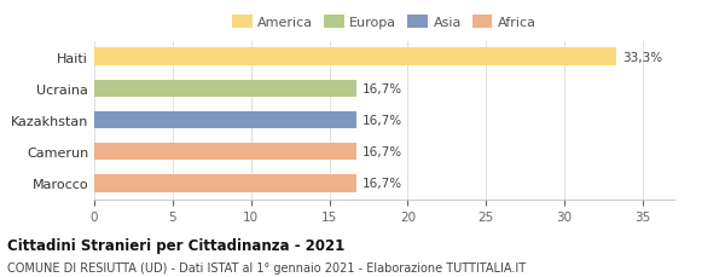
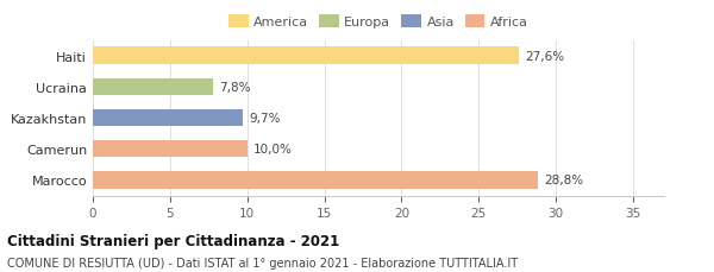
Haiti: 33,3% -> 27,6%
Ucraina: 16,7% -> 7,8%
Kazakhstan: 16,7% -> 9,7%
Camerun: 16,7% -> 10,0%
Marocco: 16,7% -> 28,8%
